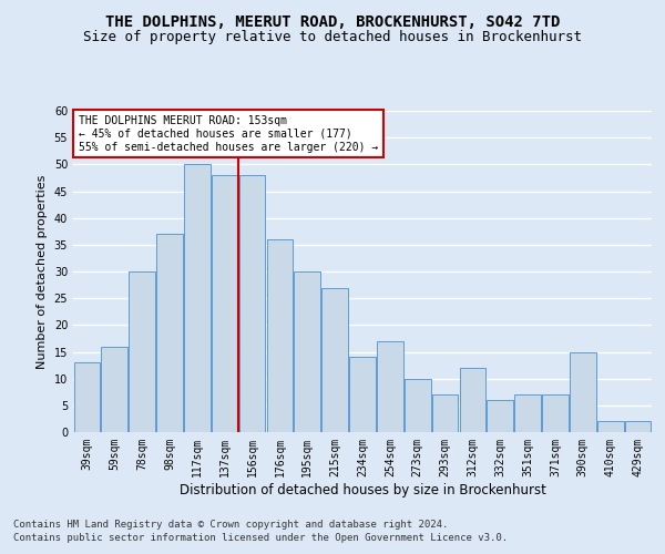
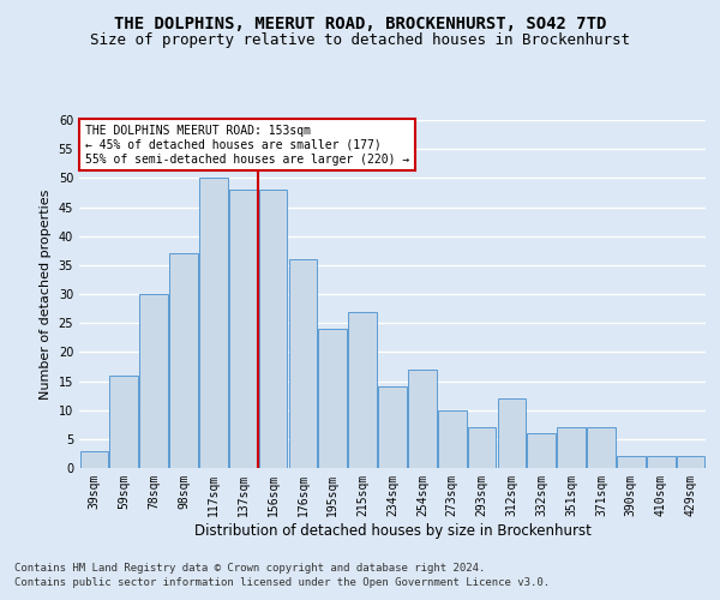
39sqm: 13 -> 3
195sqm: 30 -> 24
390sqm: 15 -> 2
